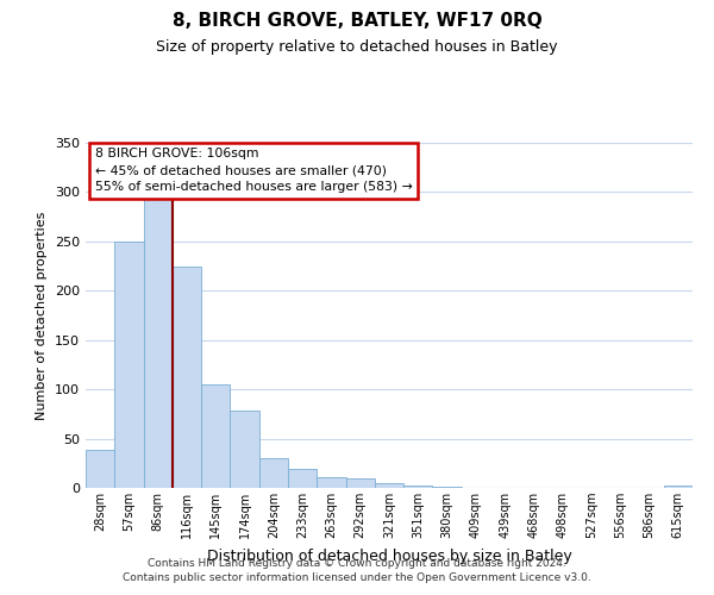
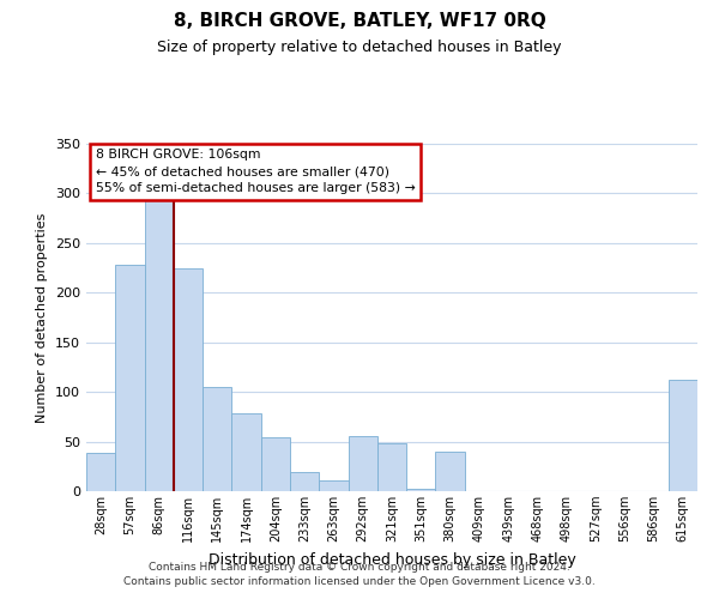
57sqm: 250 -> 228
204sqm: 30 -> 54
292sqm: 10 -> 56
321sqm: 5 -> 48
380sqm: 1 -> 40
615sqm: 2 -> 112
